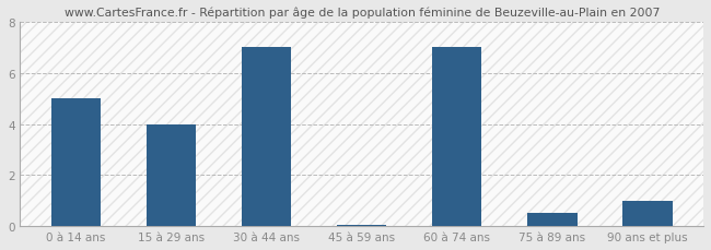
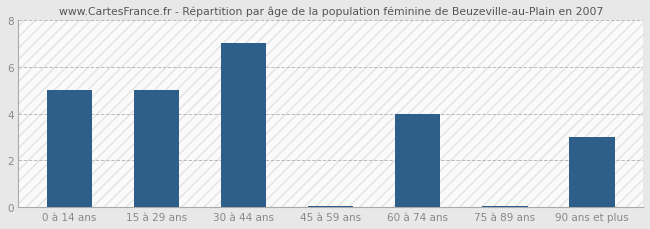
15 à 29 ans: 4.00 -> 5.00
60 à 74 ans: 7.00 -> 4.00
75 à 89 ans: 0.50 -> 0.07
90 ans et plus: 1.00 -> 3.00
